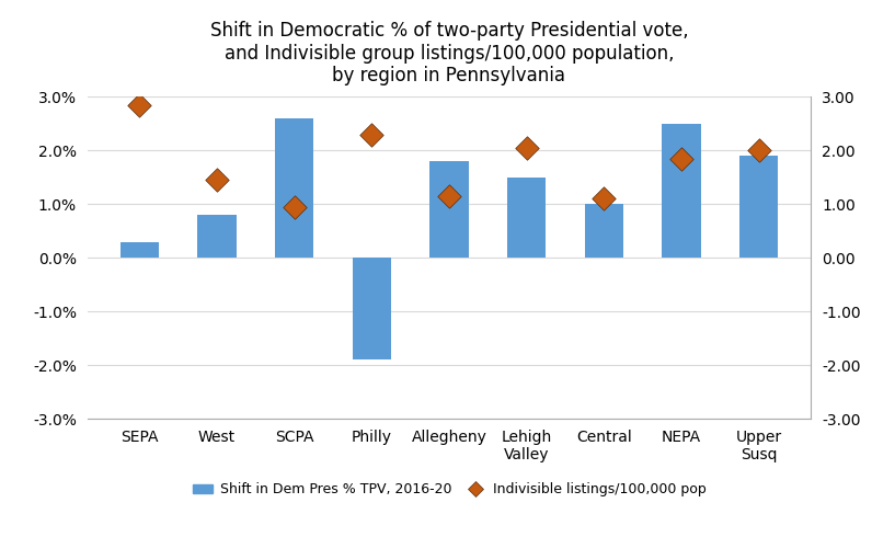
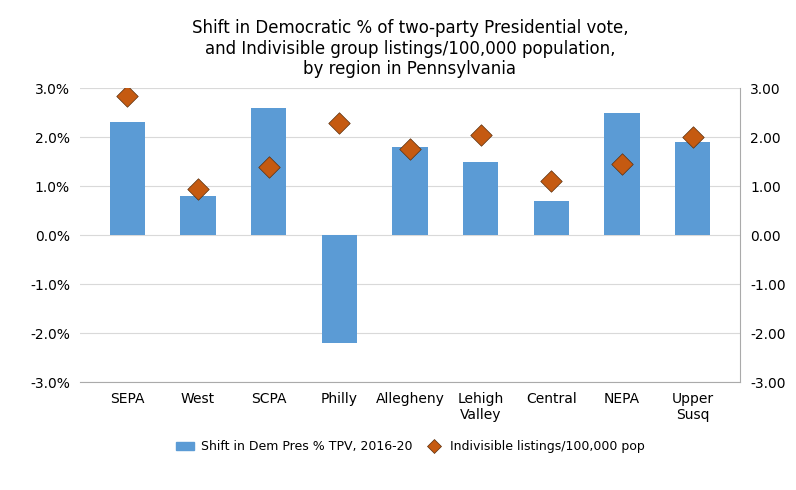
Shift in Dem Pres % TPV, 2016-20/SEPA: 0.3% -> 2.3%
Indivisible listings/100,000 pop/West: 1.45 -> 0.95
Indivisible listings/100,000 pop/SCPA: 0.95 -> 1.40
Shift in Dem Pres % TPV, 2016-20/Philly: -1.9% -> -2.2%
Indivisible listings/100,000 pop/Allegheny: 1.15 -> 1.75
Shift in Dem Pres % TPV, 2016-20/Central: 1.0% -> 0.7%
Indivisible listings/100,000 pop/NEPA: 1.85 -> 1.45
